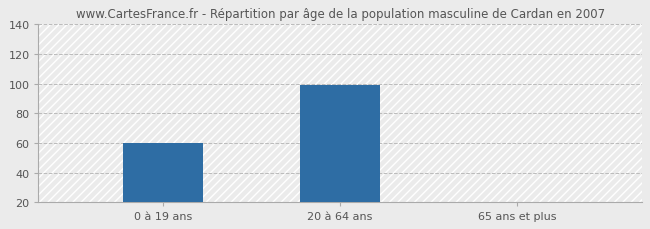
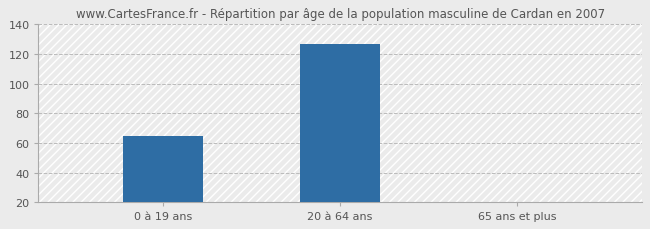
0 à 19 ans: 60 -> 65
20 à 64 ans: 99 -> 127
